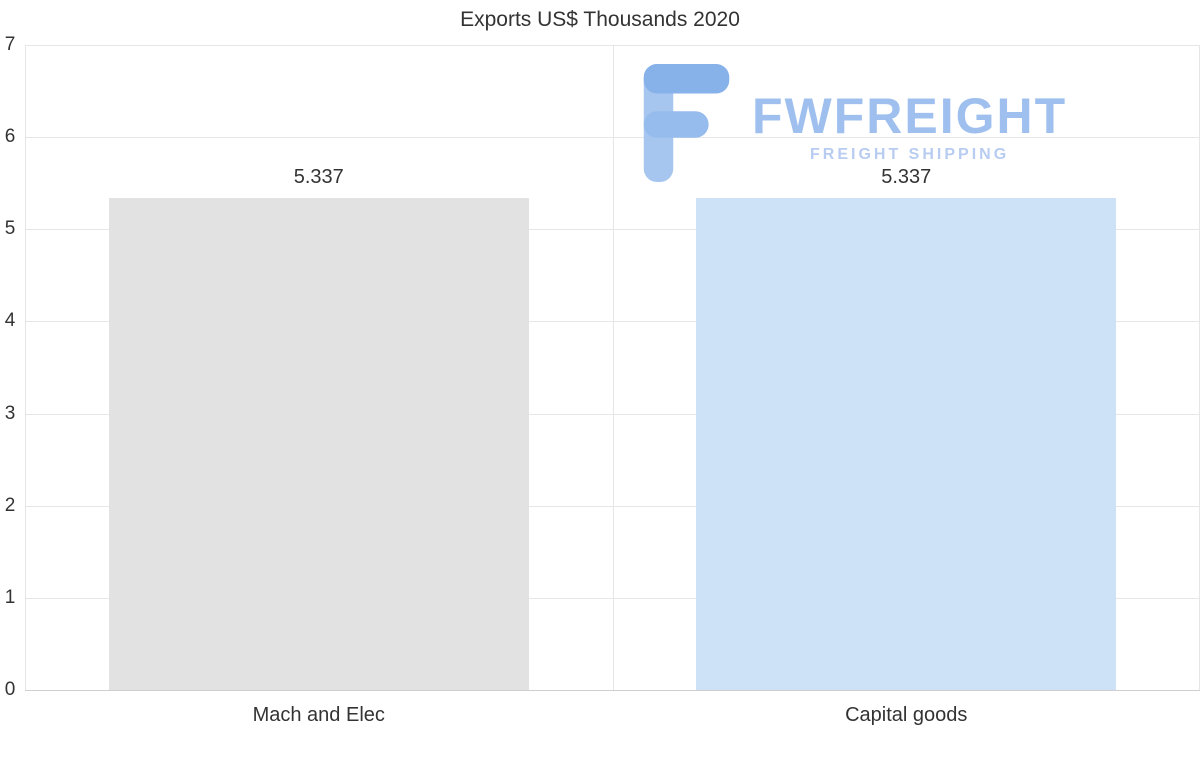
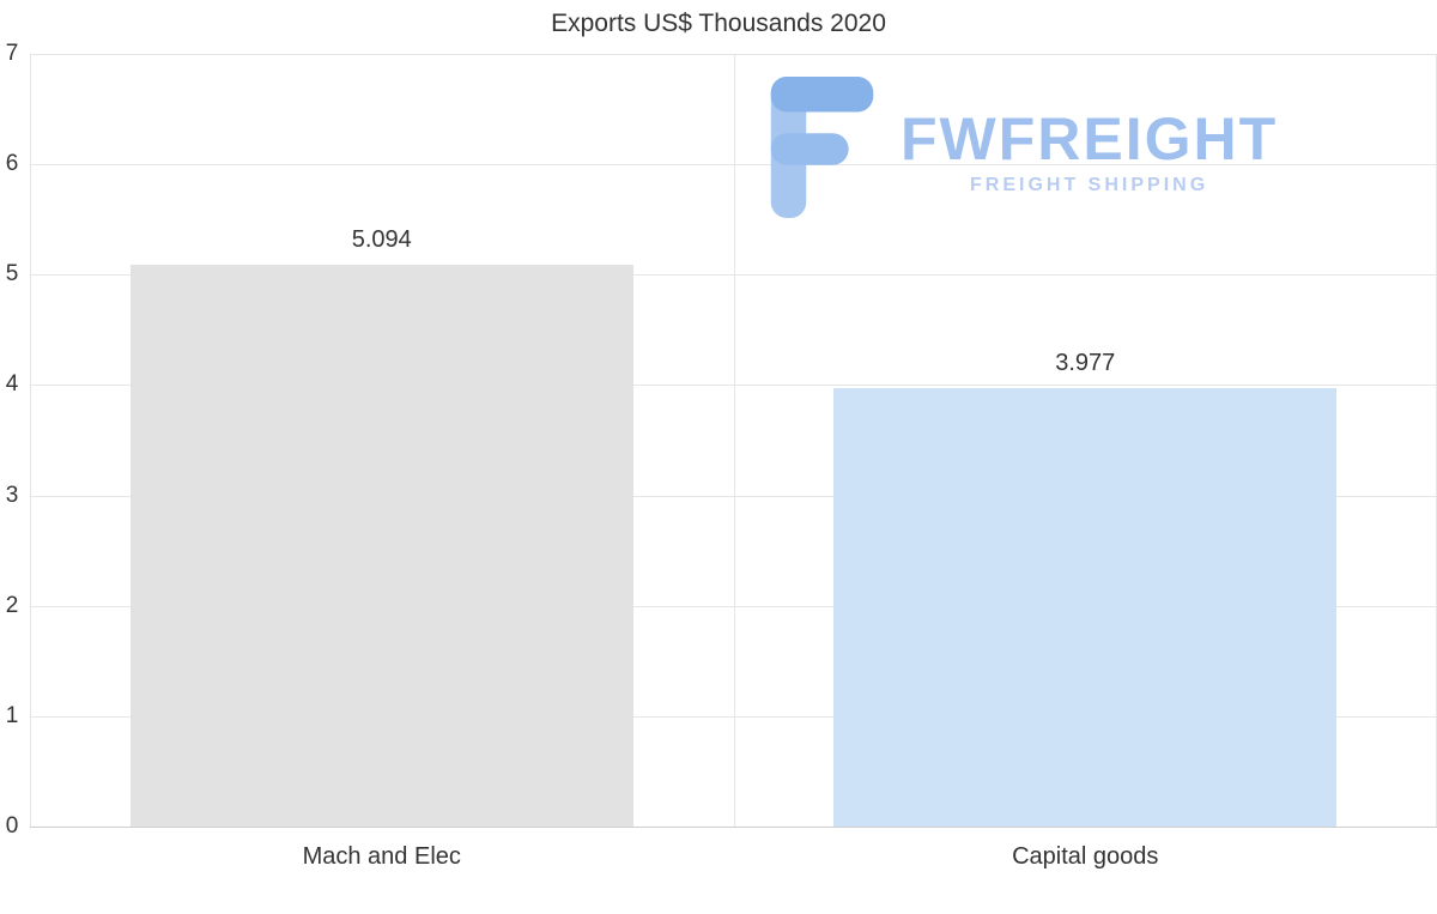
Mach and Elec: 5.337 -> 5.094
Capital goods: 5.337 -> 3.977
